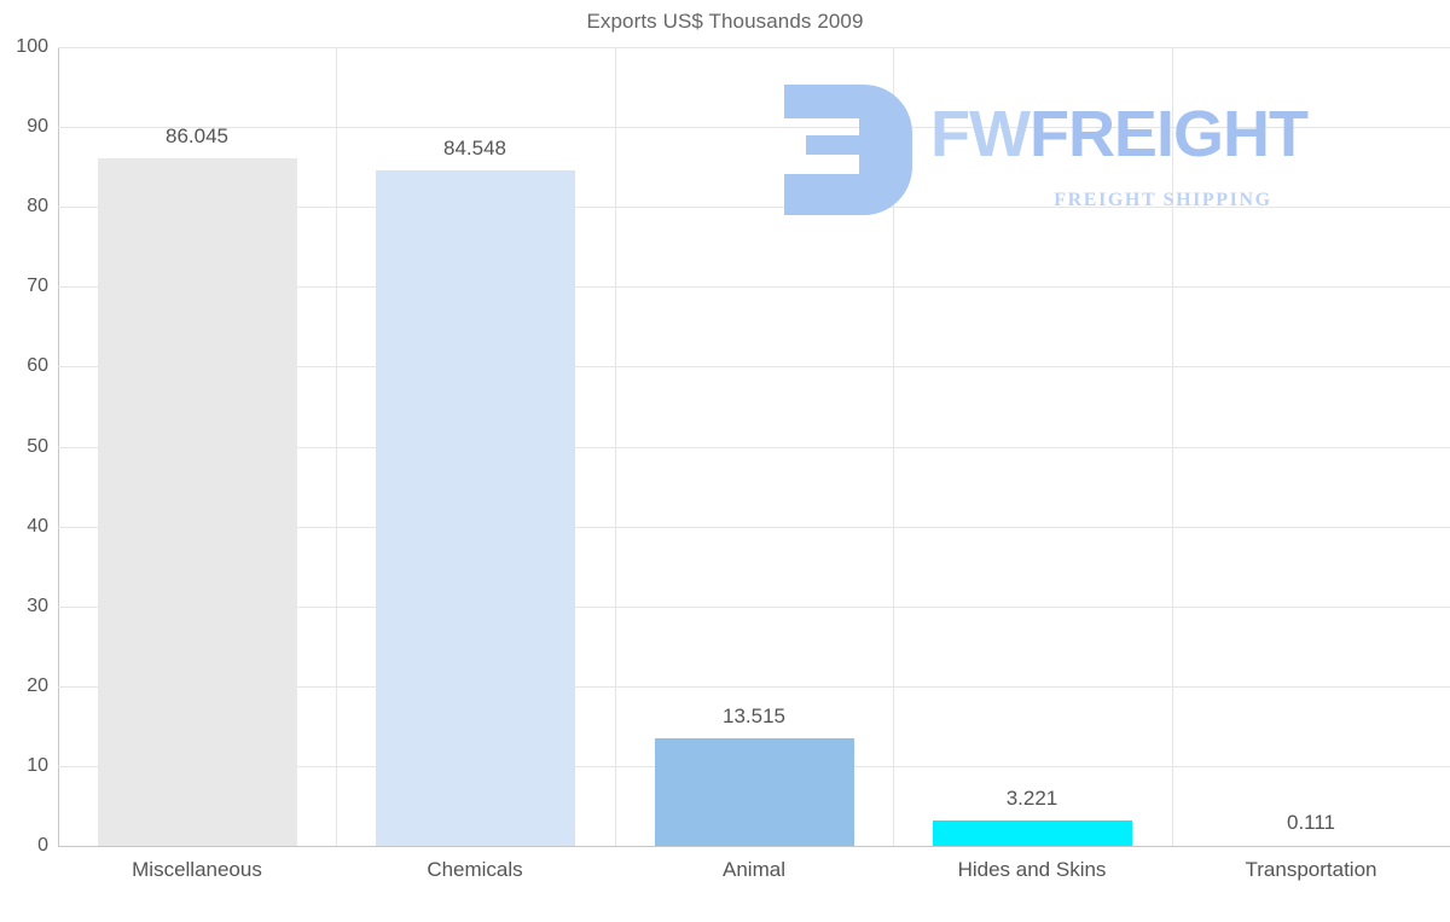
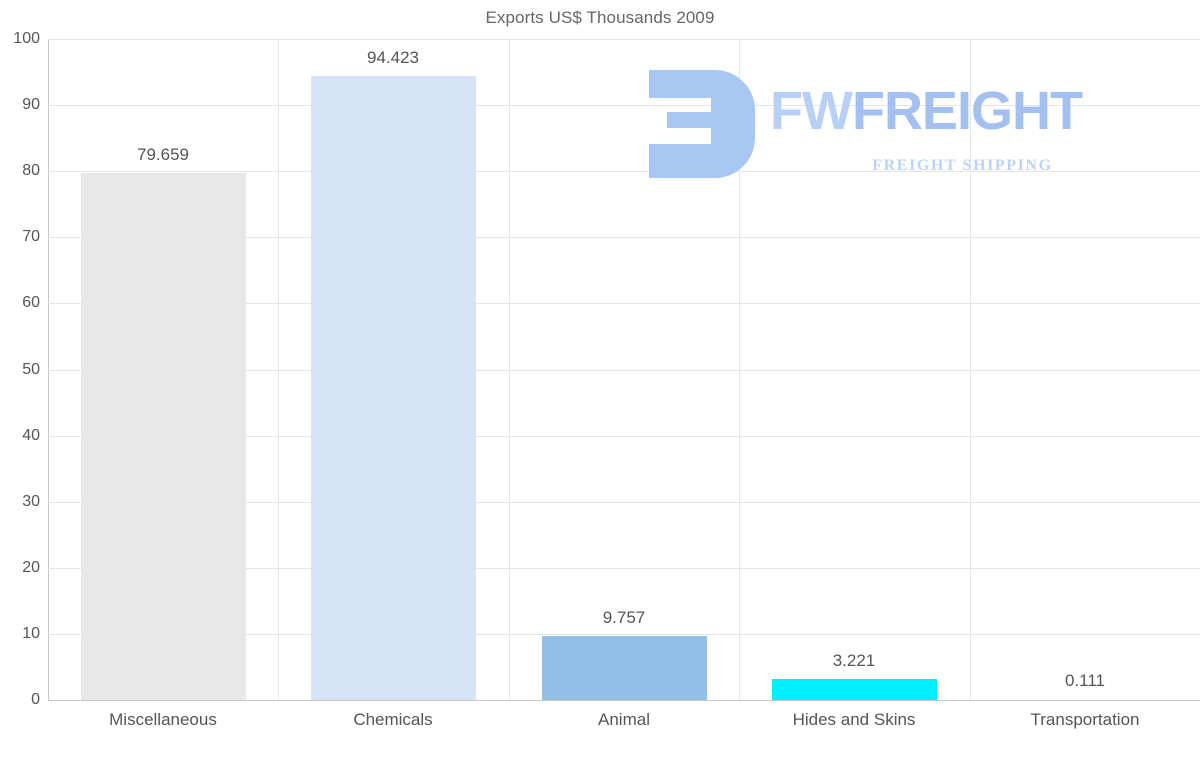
Miscellaneous: 86.045 -> 79.659
Chemicals: 84.548 -> 94.423
Animal: 13.515 -> 9.757
